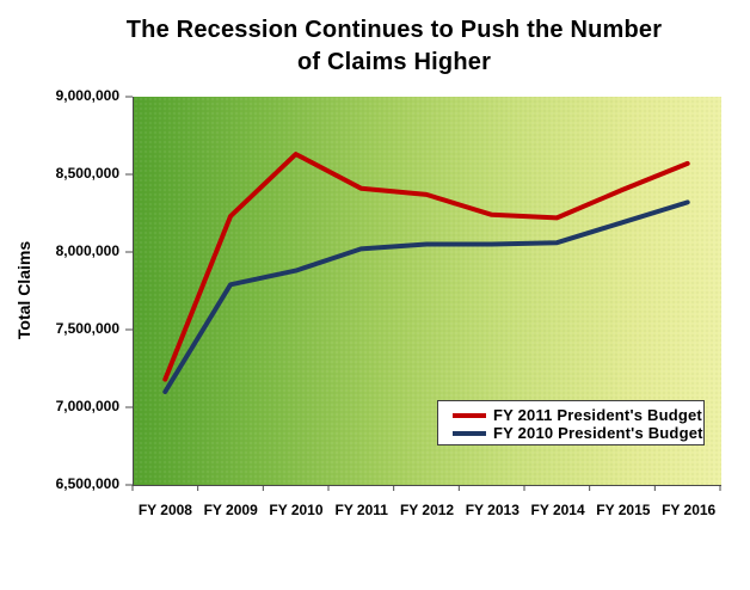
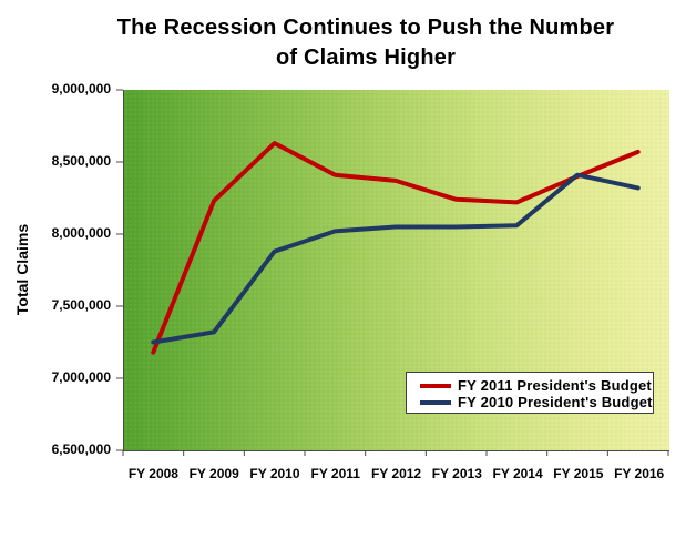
FY 2010 President's Budget/FY 2008: 7100000 -> 7250000
FY 2010 President's Budget/FY 2009: 7790000 -> 7320000
FY 2010 President's Budget/FY 2015: 8190000 -> 8410000
